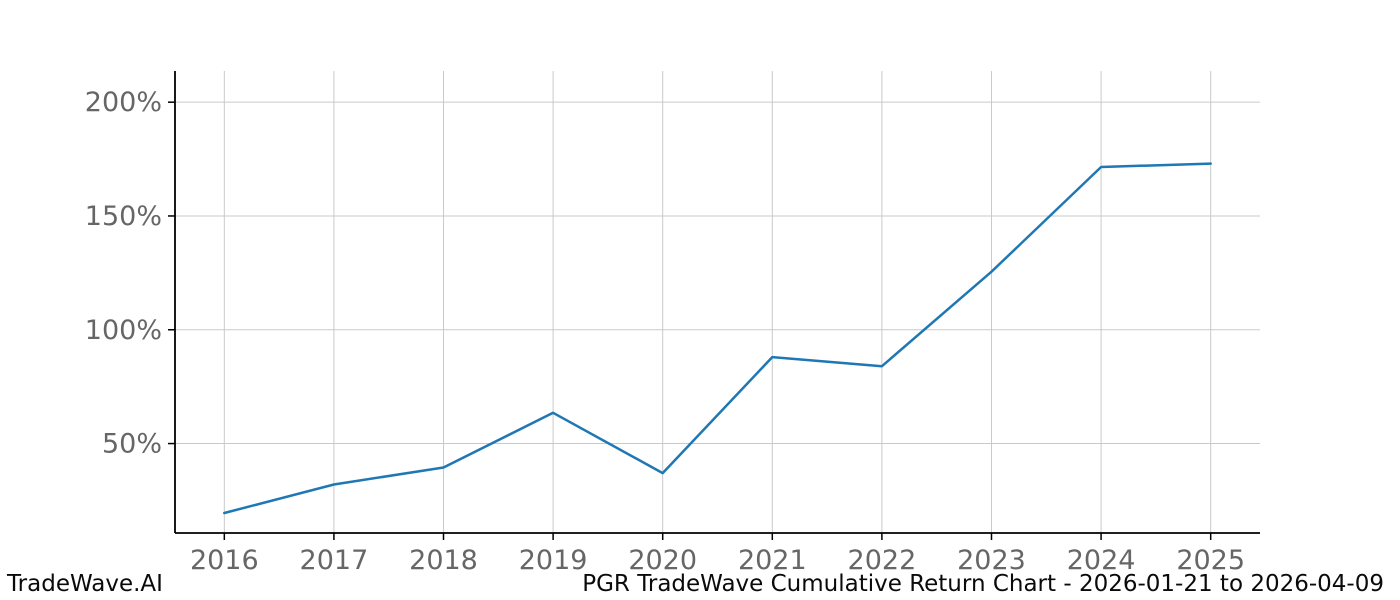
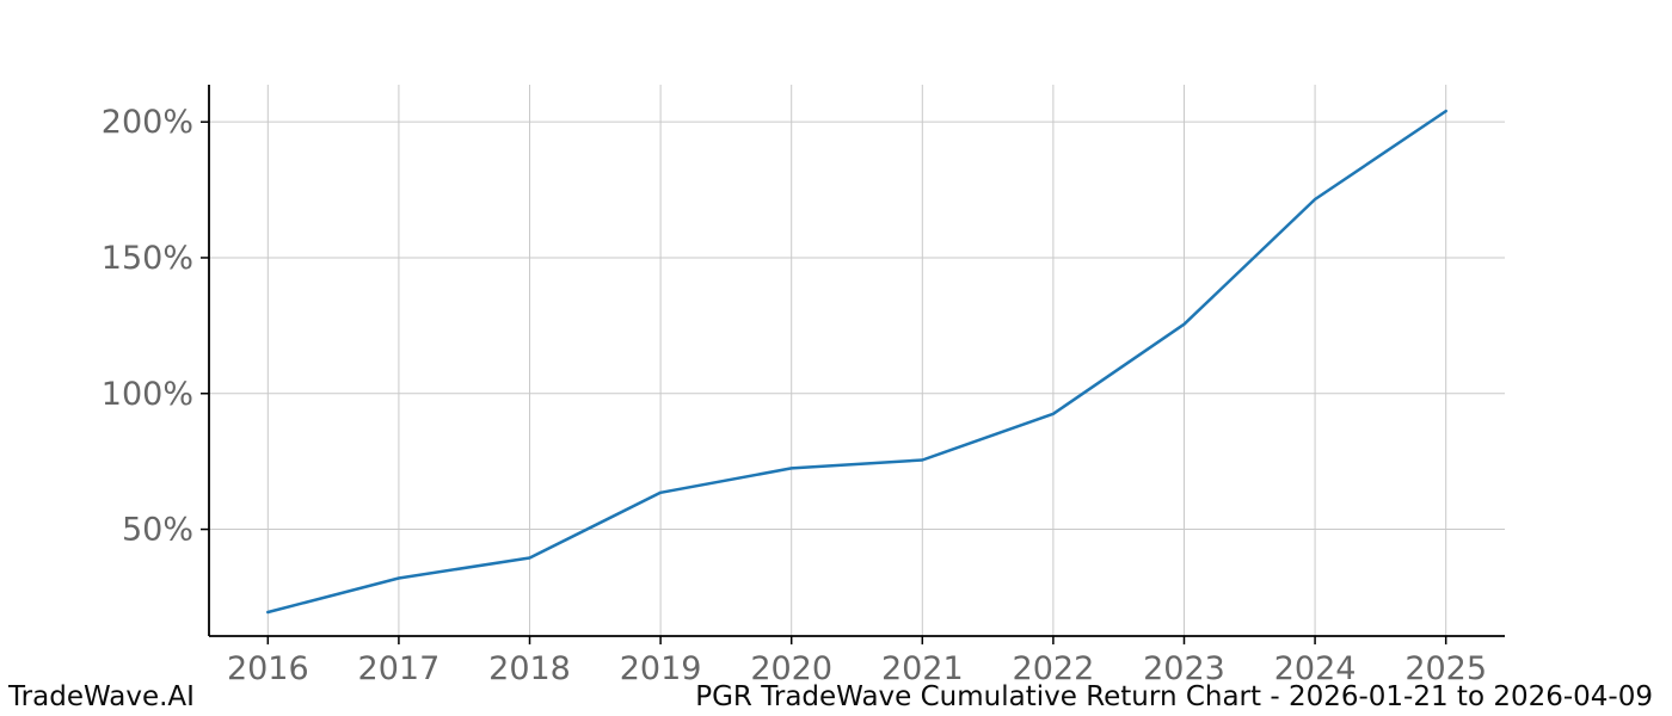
2020: 37% -> 72%
2021: 88% -> 76%
2022: 84% -> 92%
2025: 173% -> 204%
